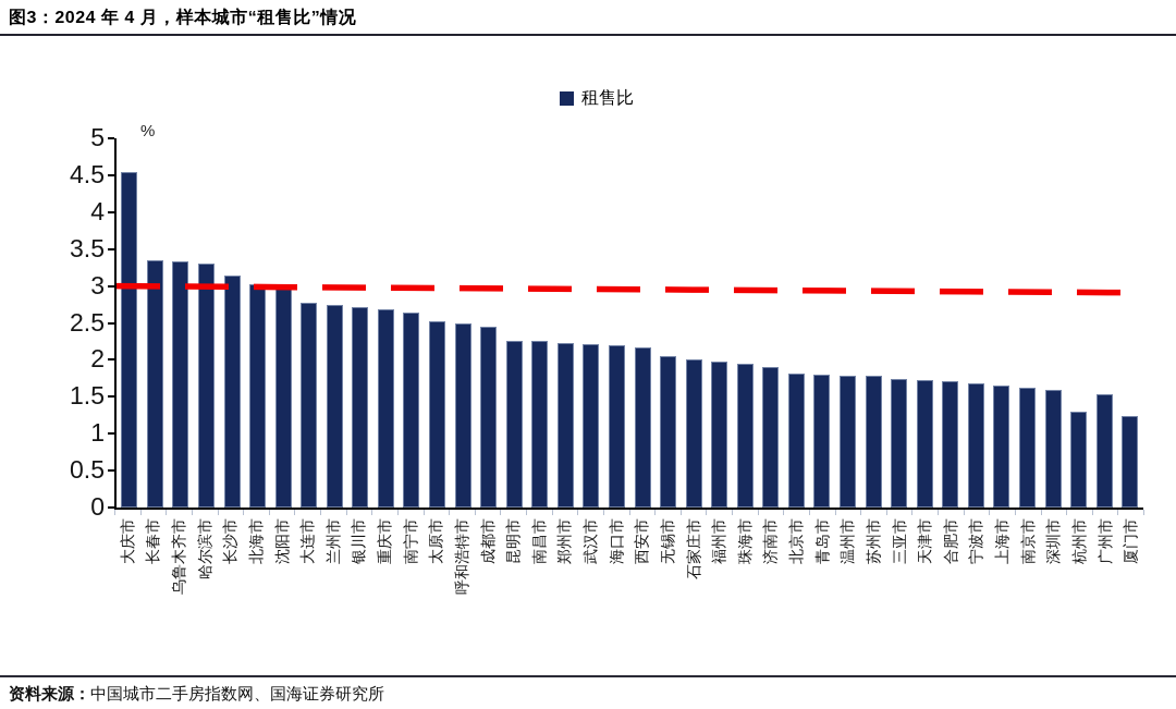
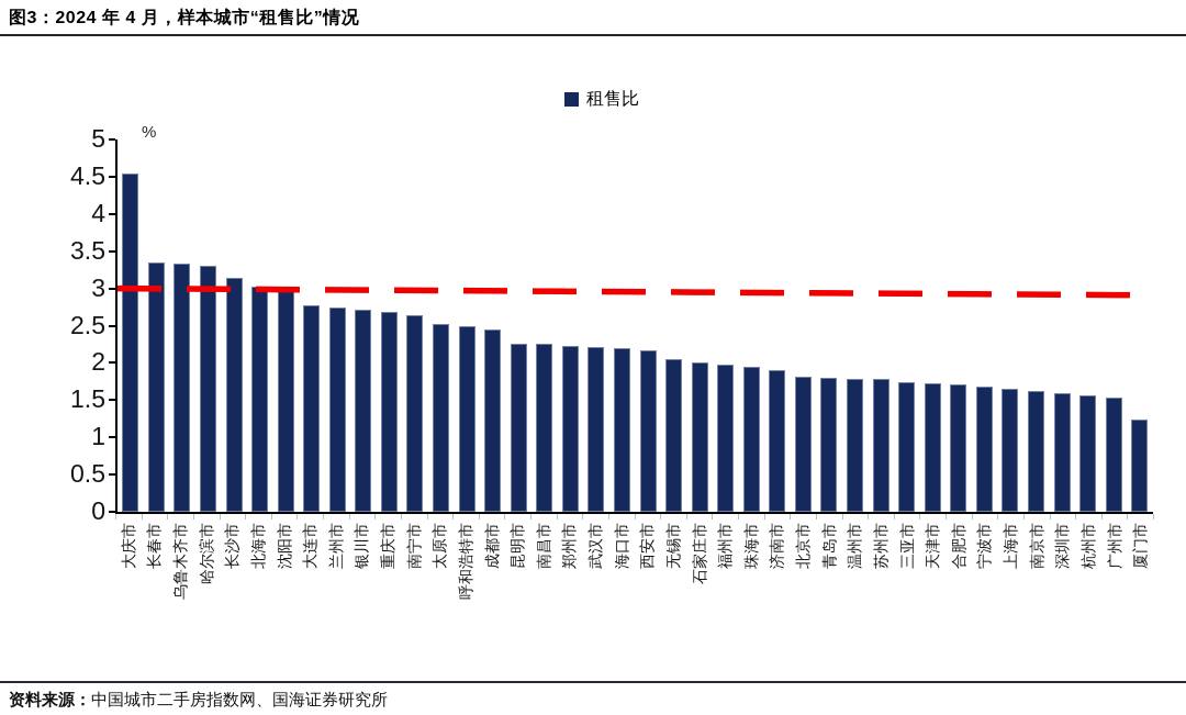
杭州市: 1.3 -> 1.6
